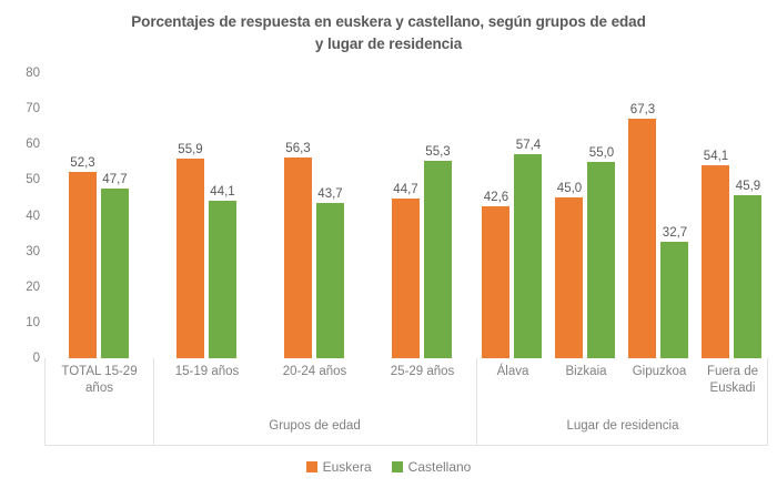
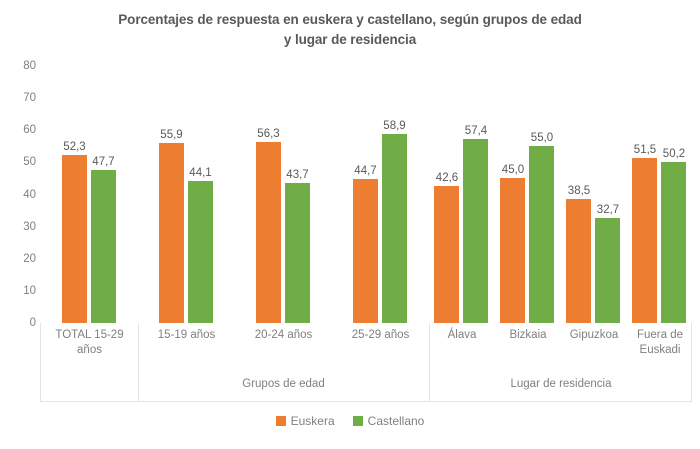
Castellano/25-29 años: 55,3 -> 58,9
Euskera/Gipuzkoa: 67,3 -> 38,5
Euskera/Fuera de Euskadi: 54,1 -> 51,5
Castellano/Fuera de Euskadi: 45,9 -> 50,2
